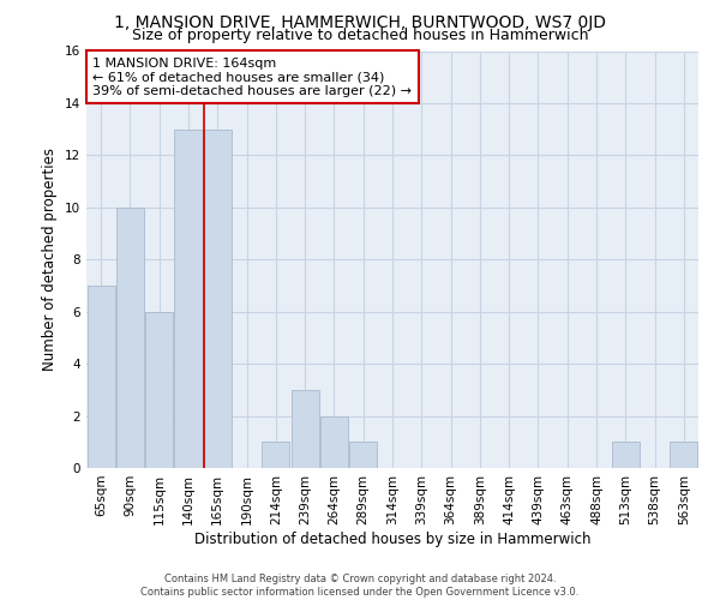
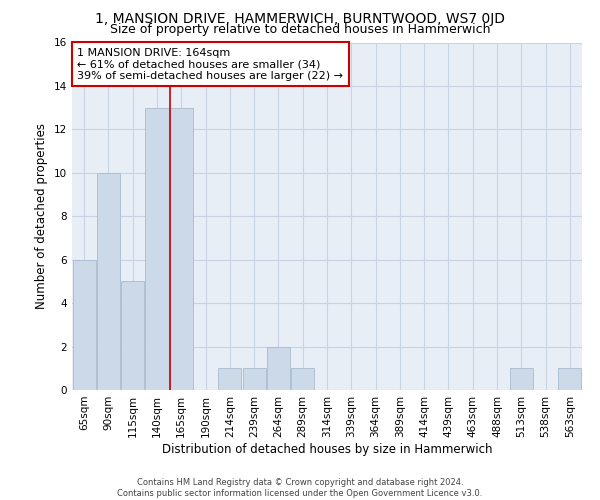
65sqm: 7 -> 6
115sqm: 6 -> 5
239sqm: 3 -> 1
